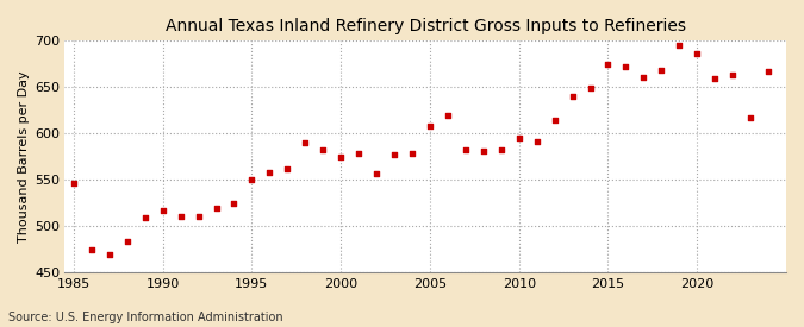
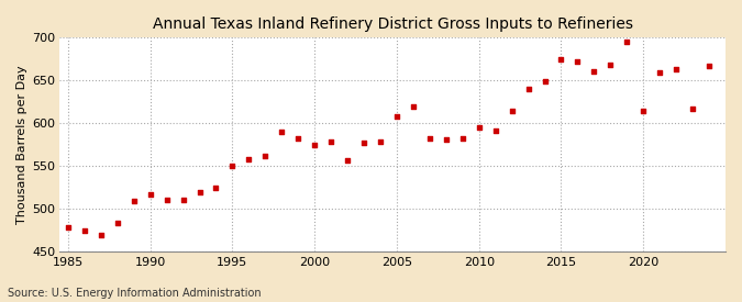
1985: 546 -> 478
2020: 686 -> 614
